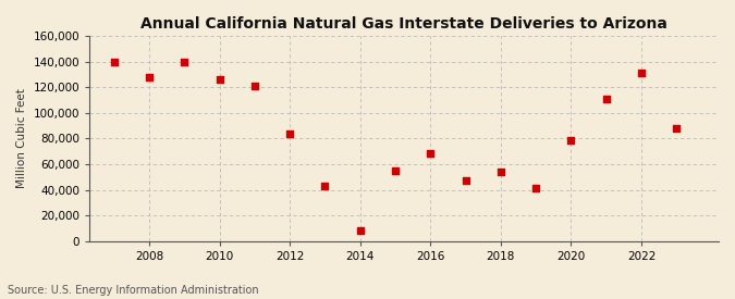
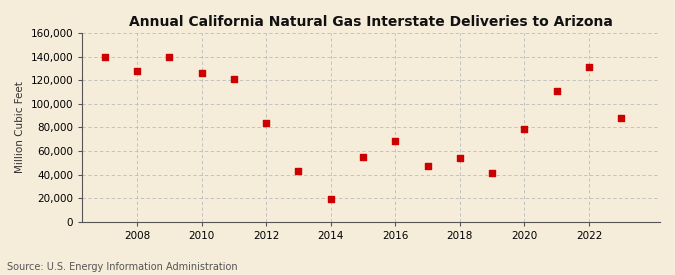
2014: 8,000 -> 19,000
